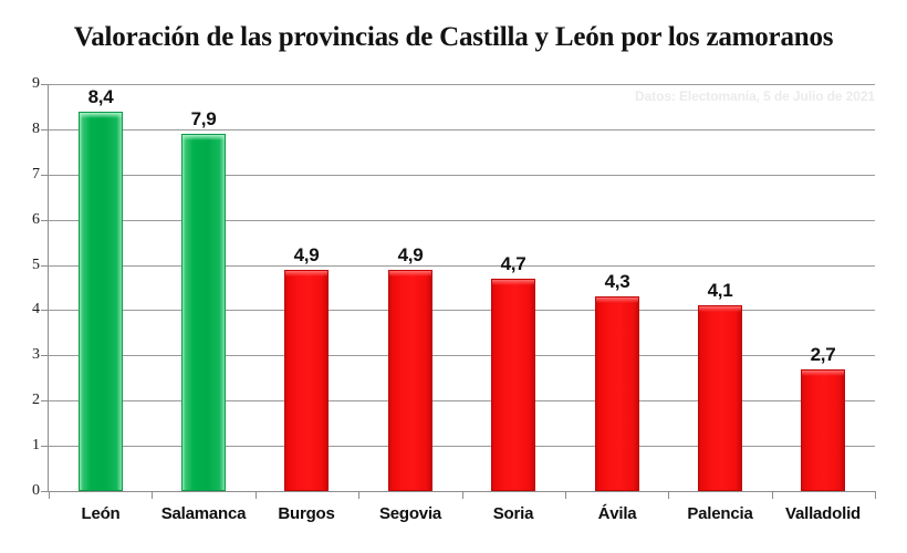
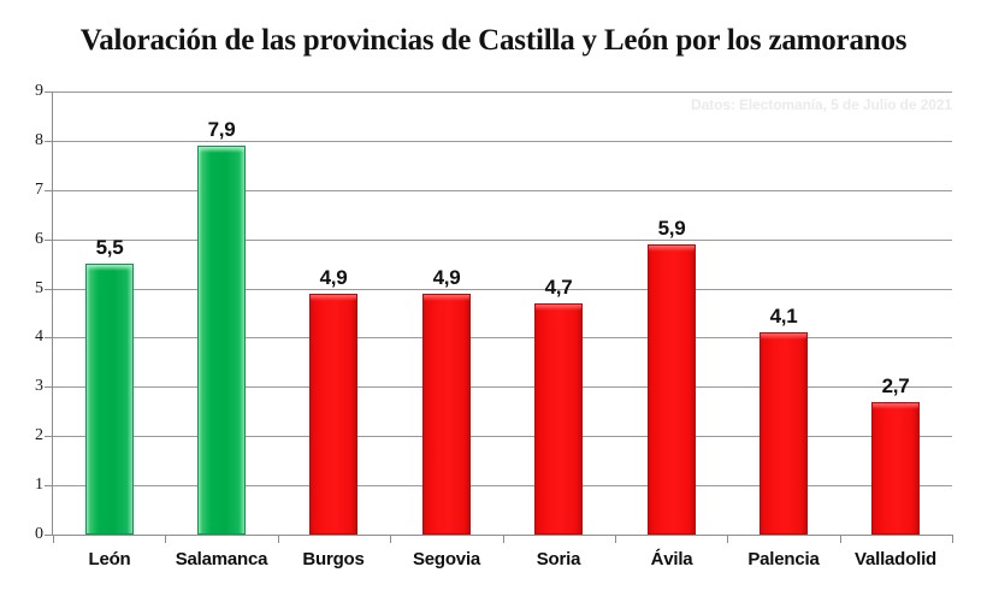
León: 8,4 -> 5,5
Ávila: 4,3 -> 5,9
